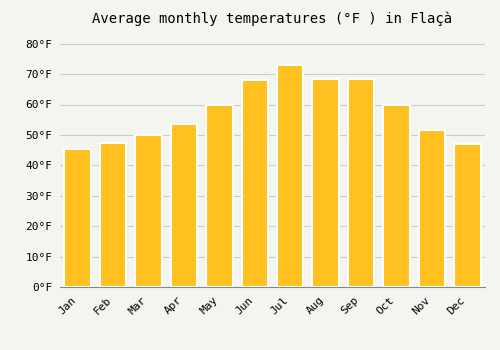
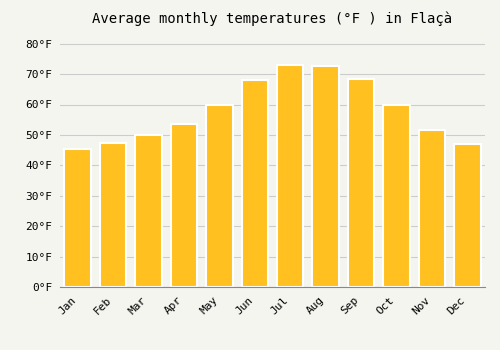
Aug: 68.5°F -> 72.5°F
